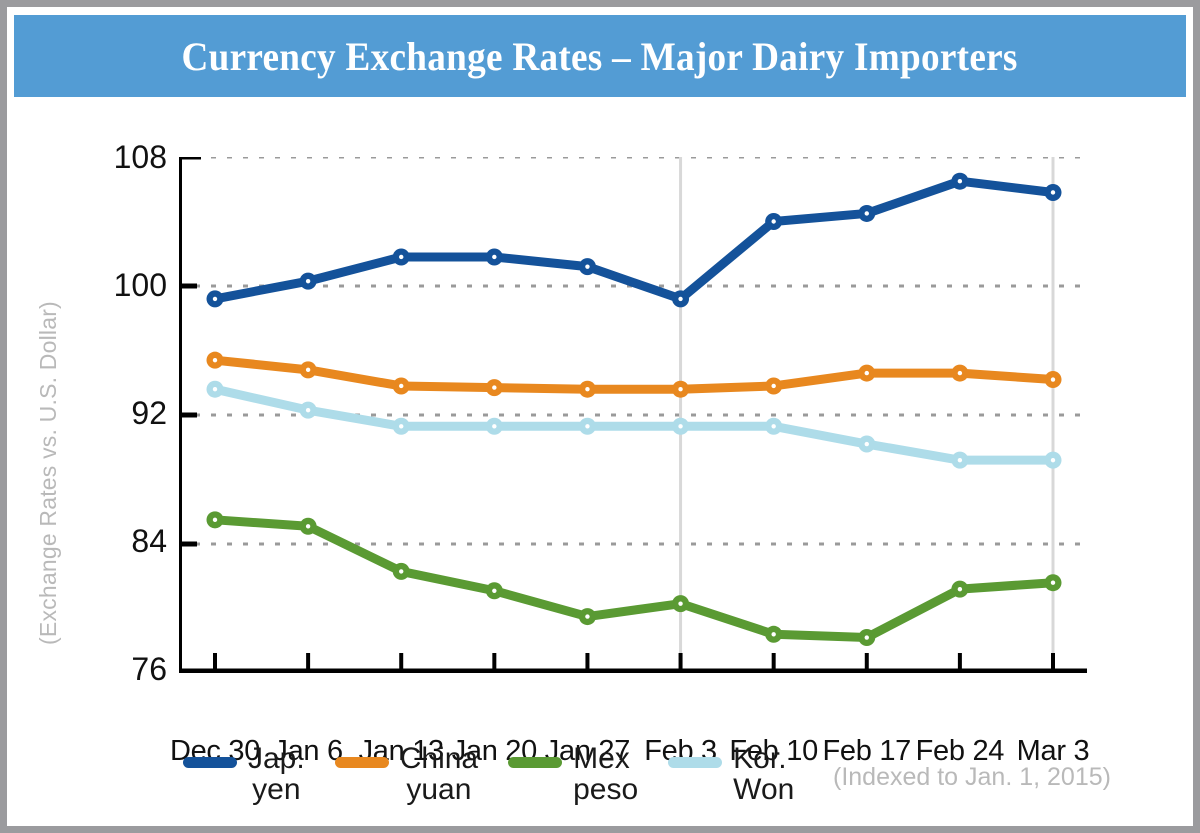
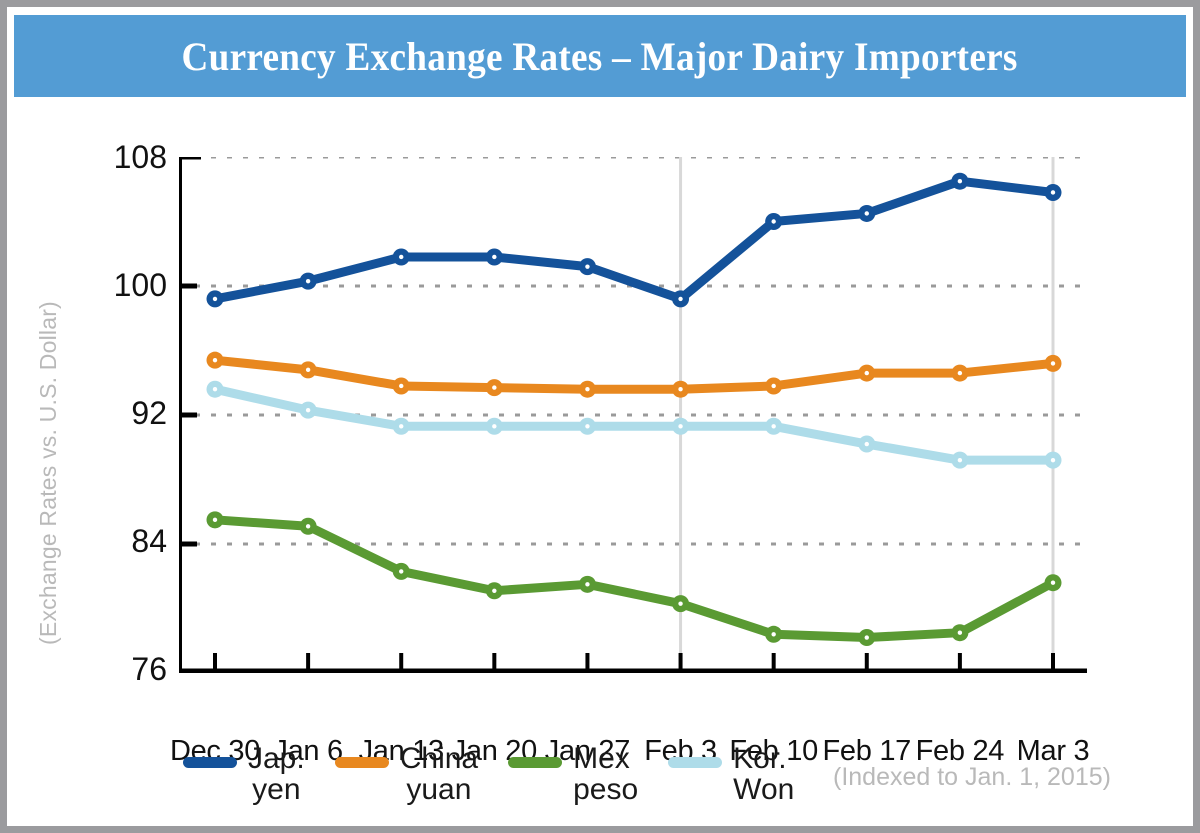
Mex peso/Jan 27: 79.5 -> 81.5
Mex peso/Feb 24: 81.2 -> 78.5
China yuan/Mar 3: 94.2 -> 95.2
